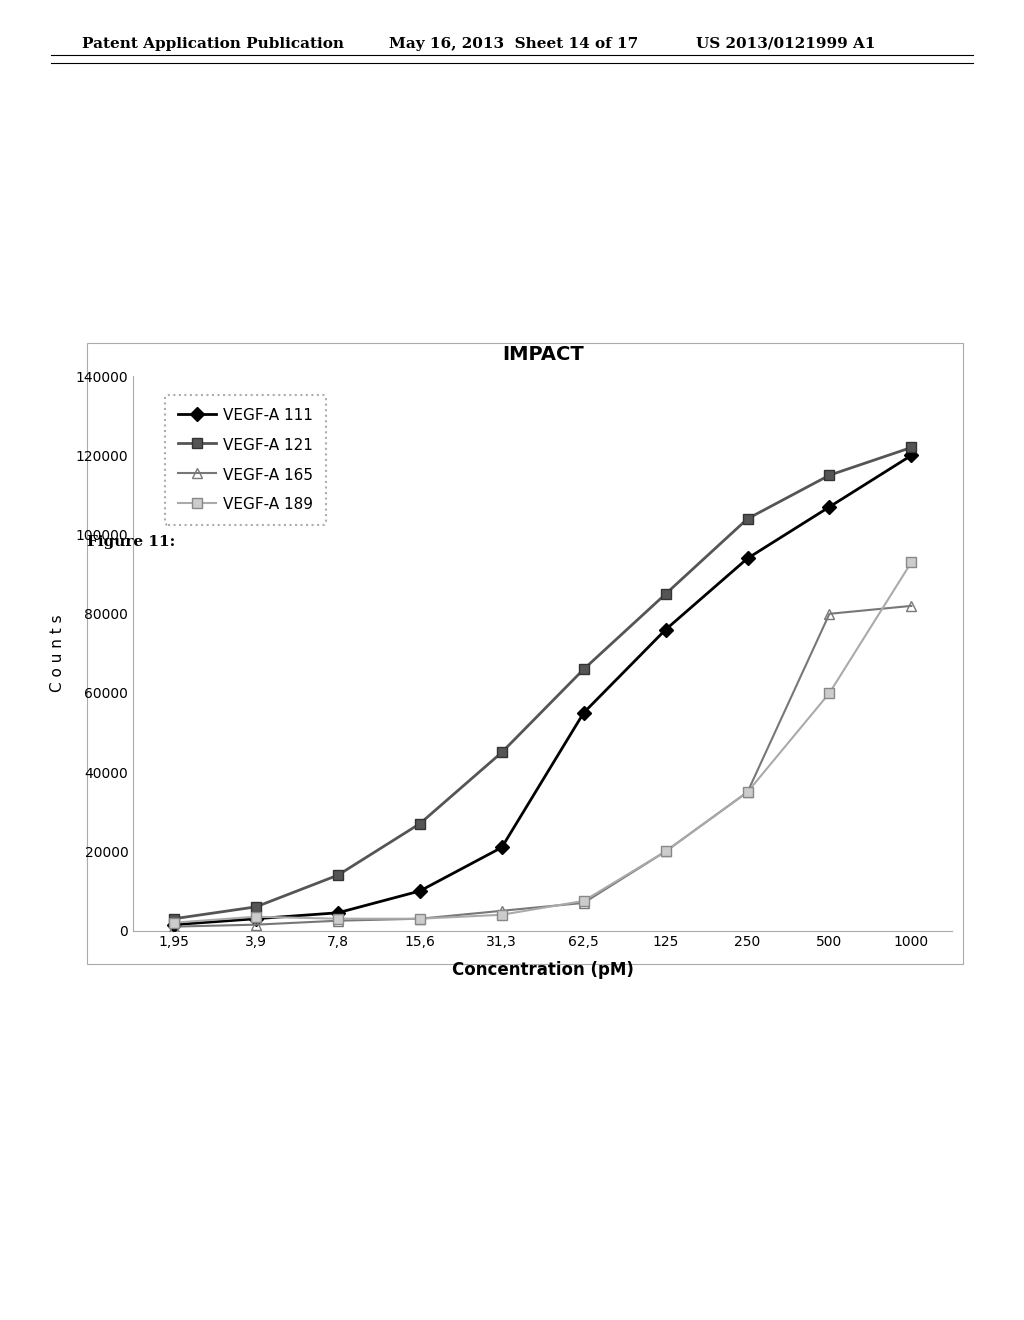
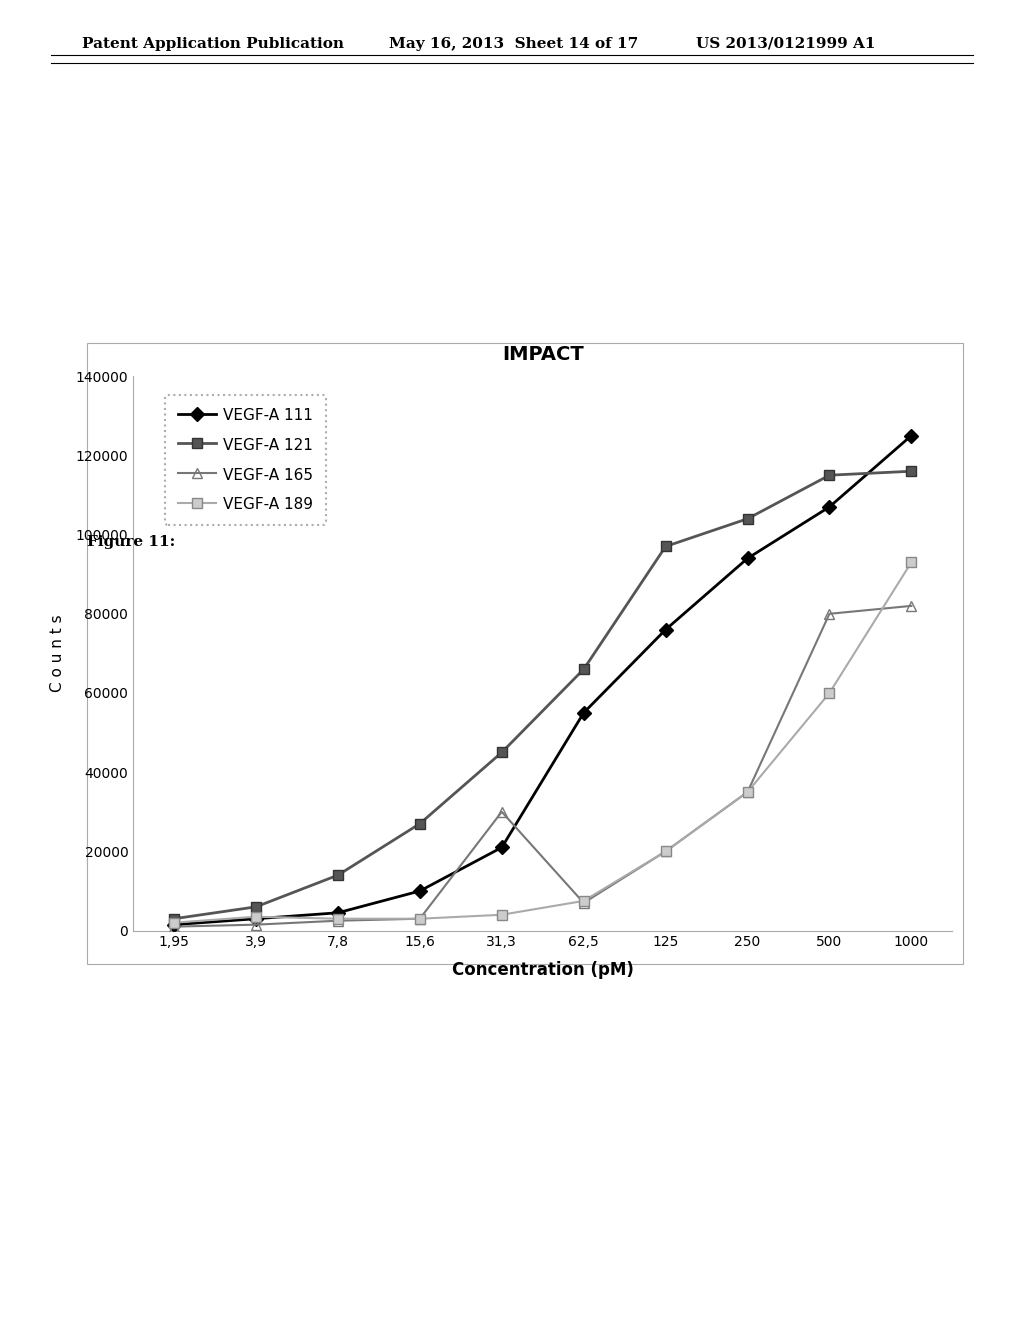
VEGF-A 165/31,3: 5000 -> 30000
VEGF-A 121/125: 85000 -> 97000
VEGF-A 111/1000: 120000 -> 125000
VEGF-A 121/1000: 122000 -> 116000
